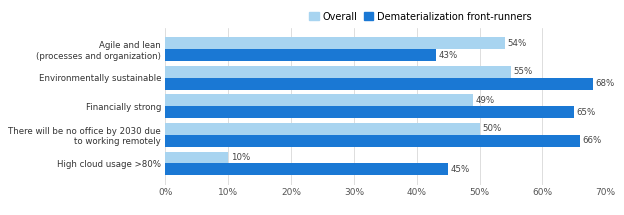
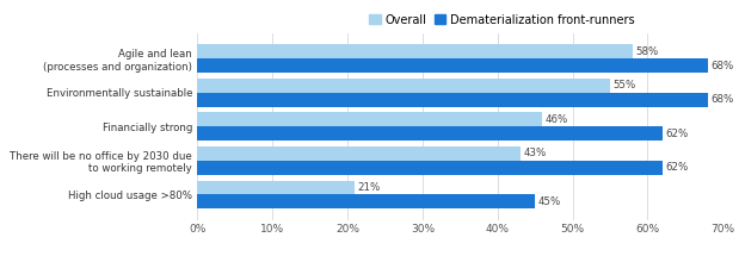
Overall/Agile and lean (processes and organization): 54% -> 58%
Dematerialization front-runners/Agile and lean (processes and organization): 43% -> 68%
Overall/Financially strong: 49% -> 46%
Dematerialization front-runners/Financially strong: 65% -> 62%
Overall/There will be no office by 2030 due to working remotely: 50% -> 43%
Dematerialization front-runners/There will be no office by 2030 due to working remotely: 66% -> 62%
Overall/High cloud usage >80%: 10% -> 21%
